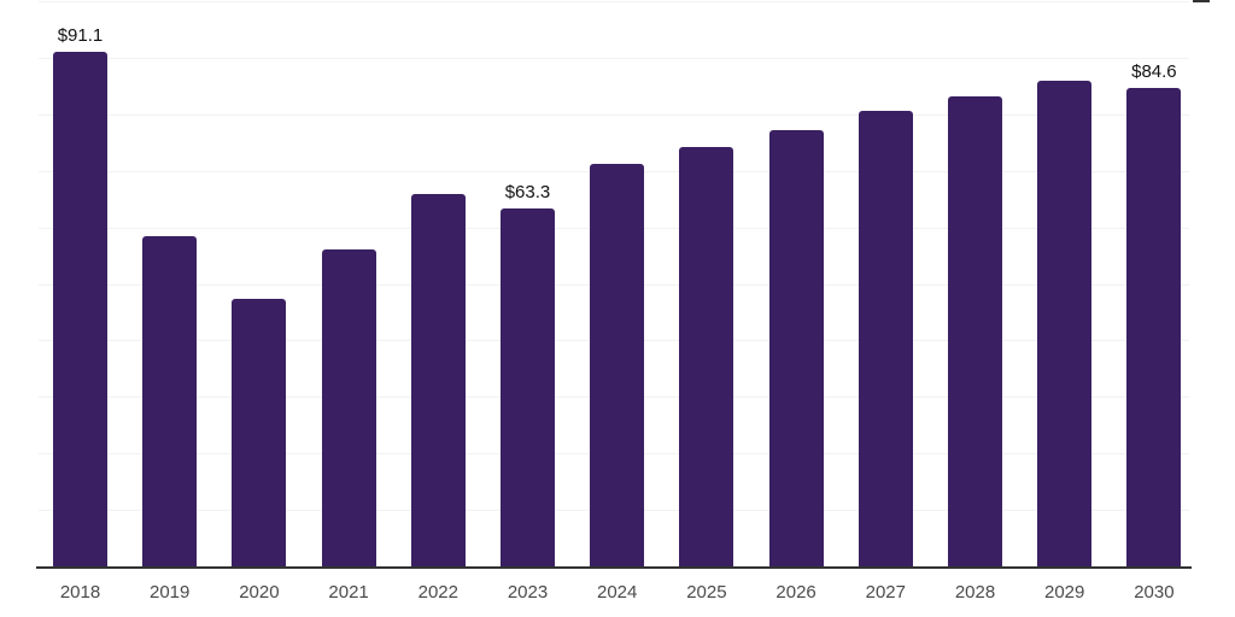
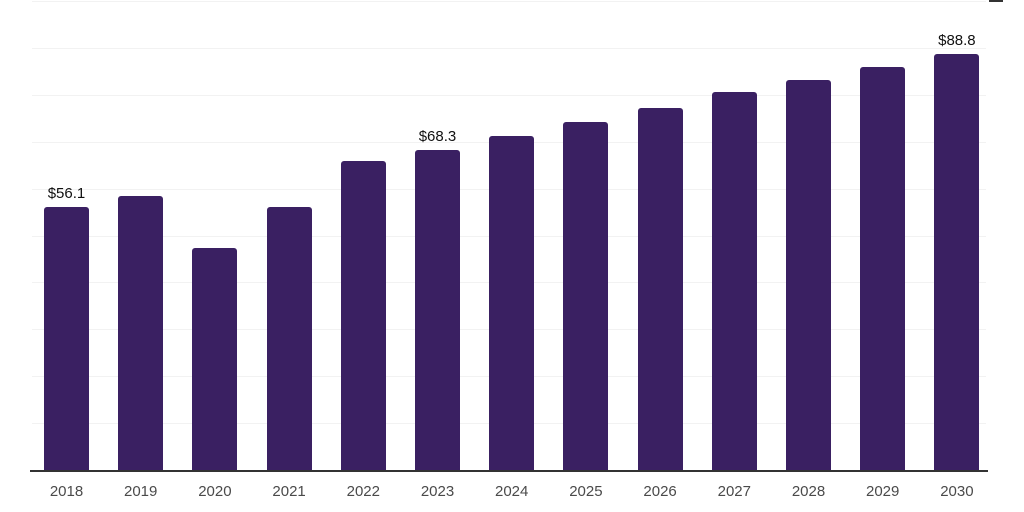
2018: $91.1 -> $56.1
2023: $63.3 -> $68.3
2030: $84.6 -> $88.8
